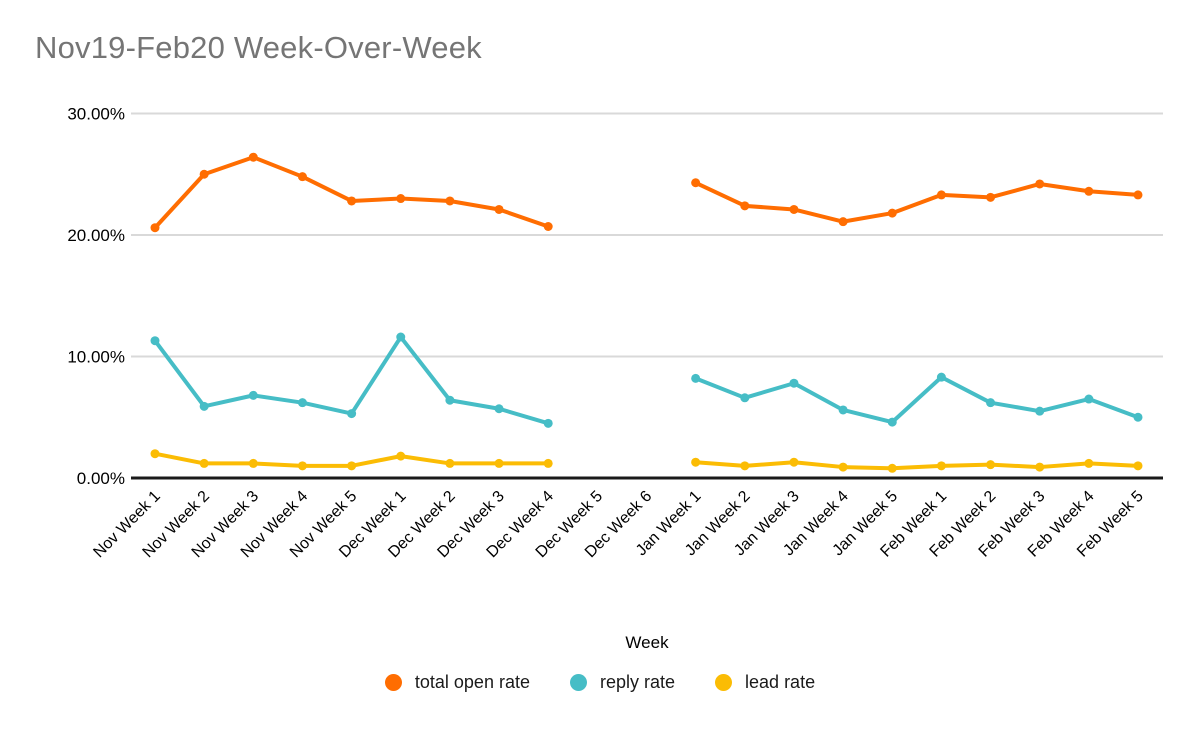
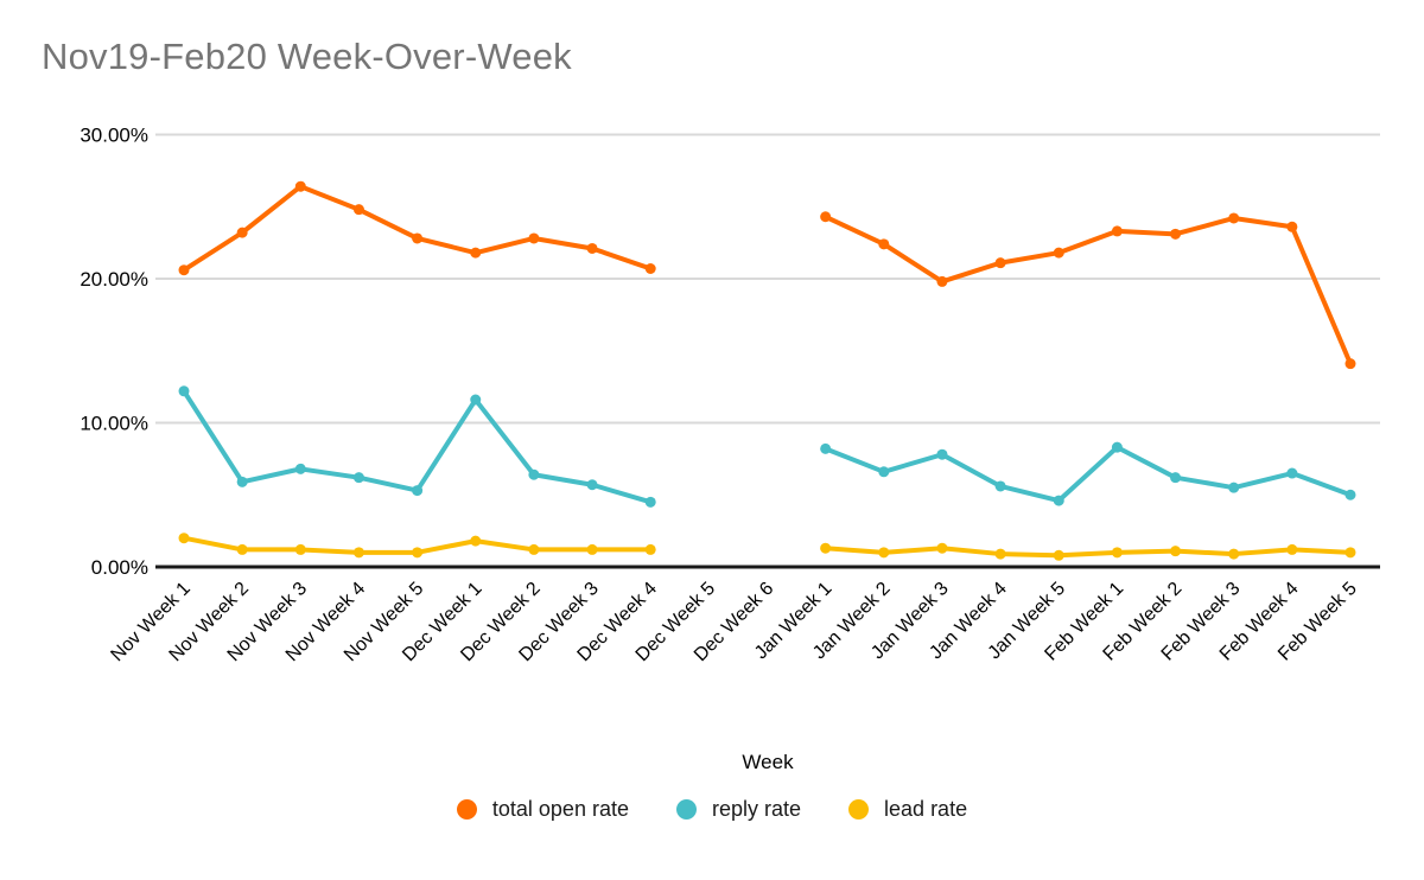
reply rate/Nov Week 1: 11.3% -> 12.2%
total open rate/Nov Week 2: 25.0% -> 23.2%
total open rate/Dec Week 1: 23.0% -> 21.8%
total open rate/Jan Week 3: 22.1% -> 19.8%
total open rate/Feb Week 5: 23.3% -> 14.1%
